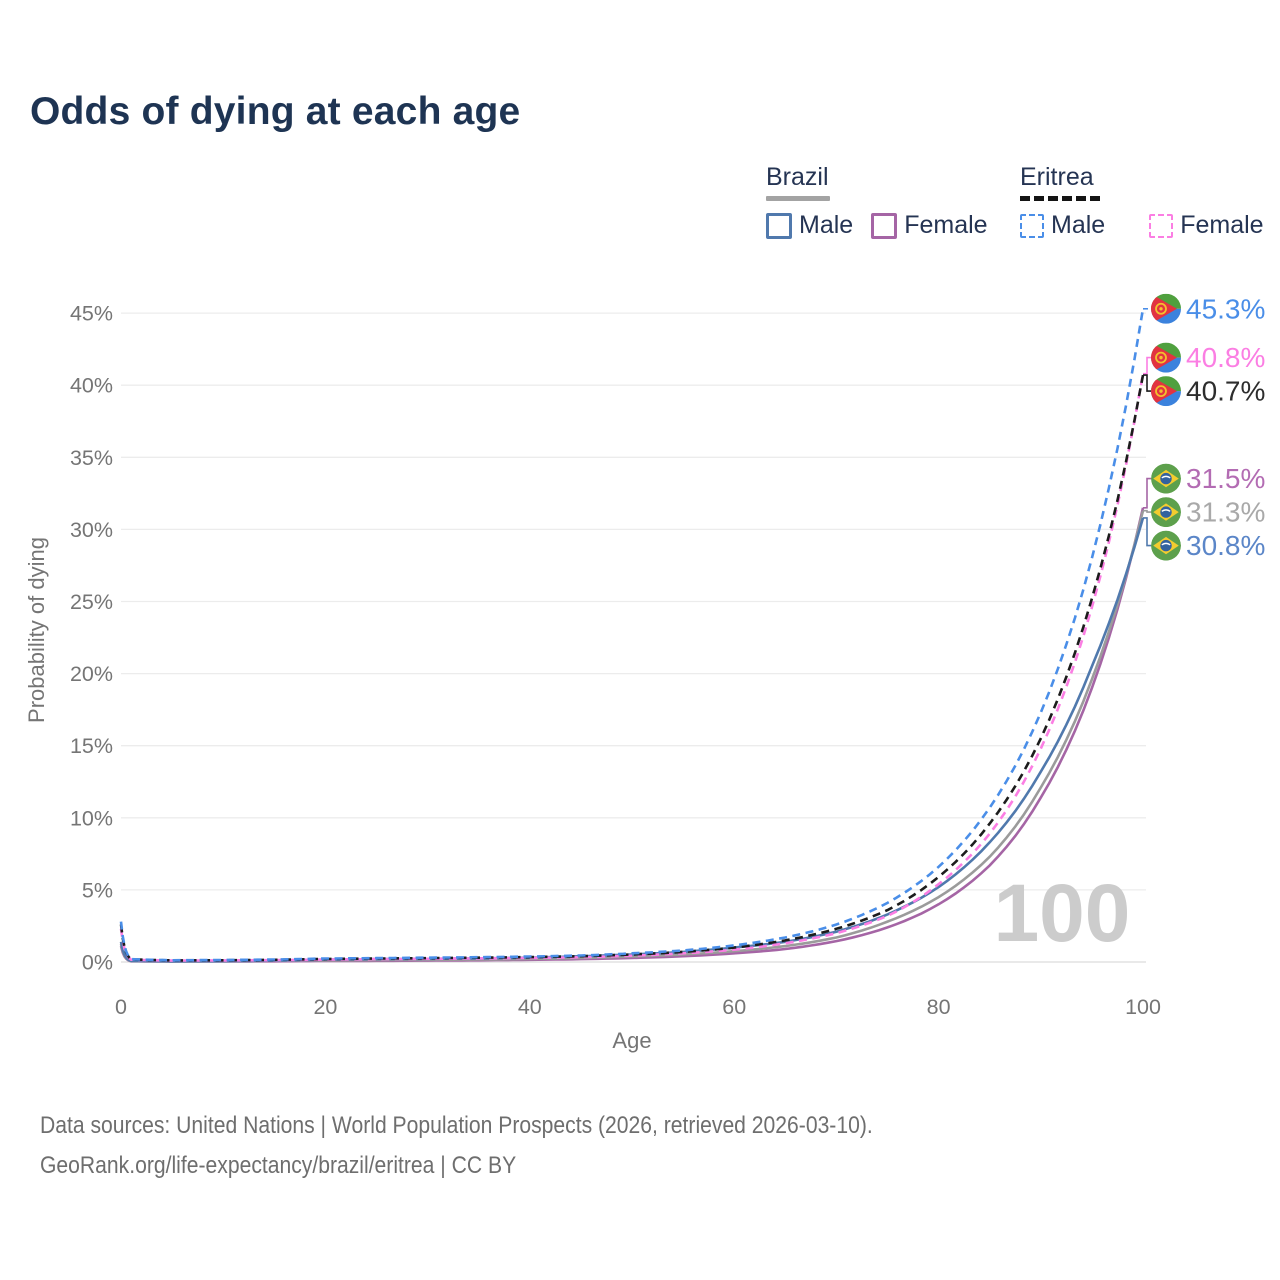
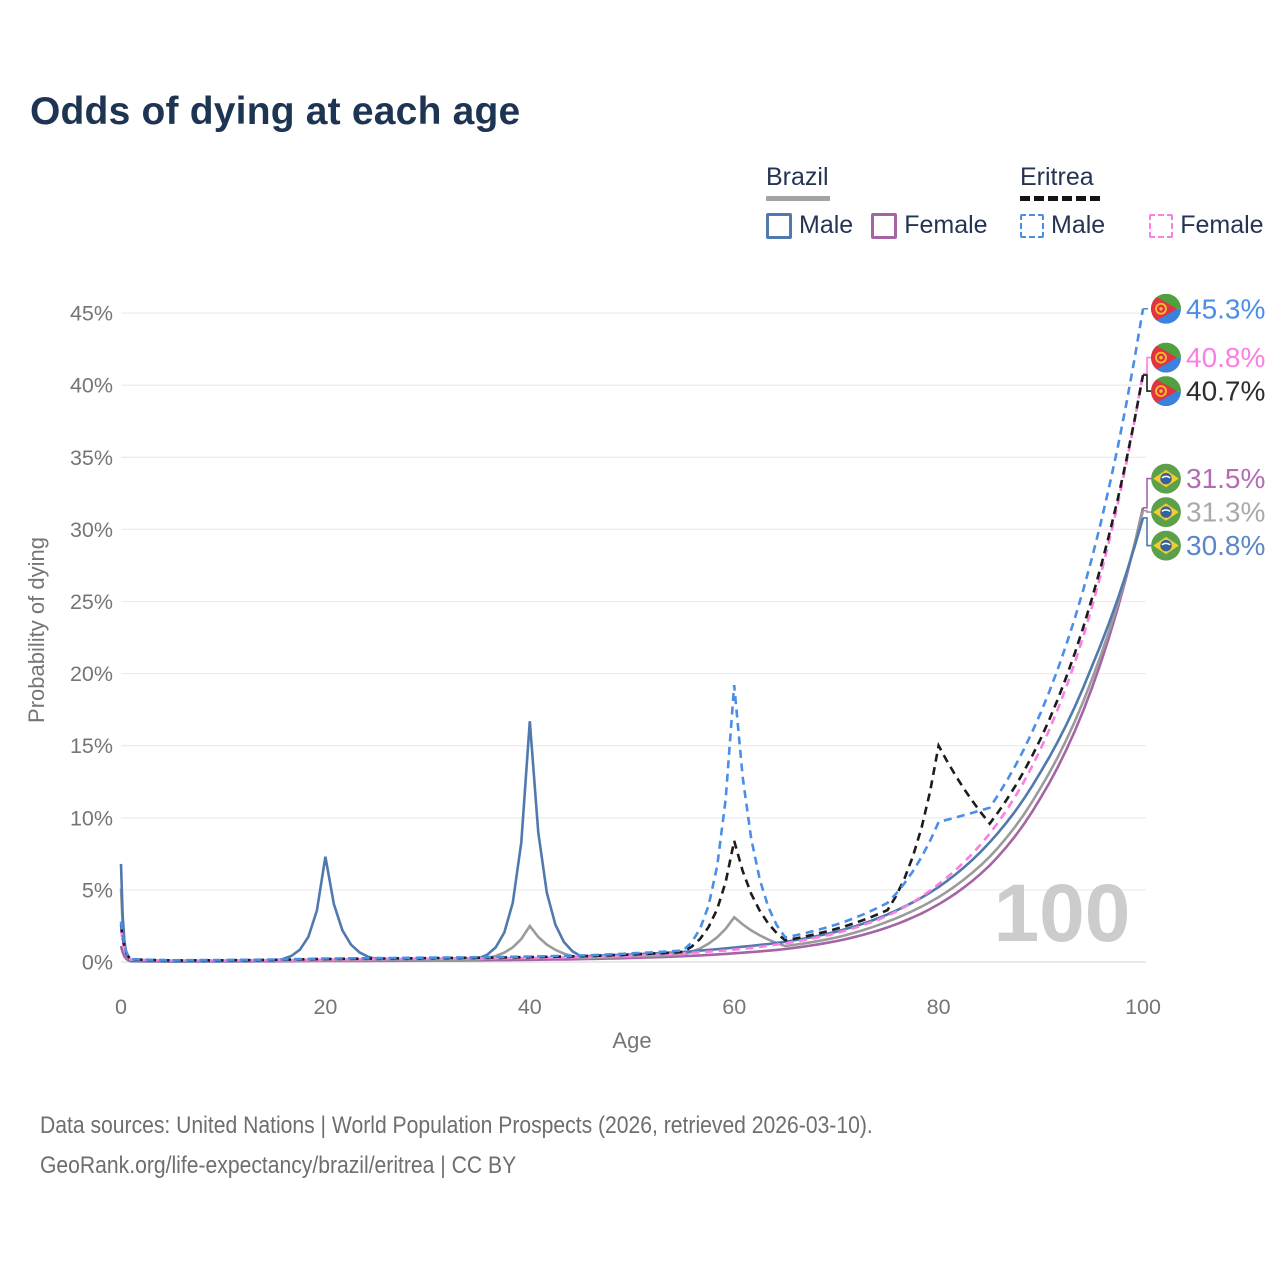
Brazil/0: 1.2% -> 5.1%
Brazil Male/0: 1.4% -> 6.8%
Brazil Male/20: 0.2% -> 7.3%
Brazil/40: 0.2% -> 2.5%
Brazil Male/40: 0.3% -> 16.7%
Brazil/60: 0.8% -> 3.1%
Eritrea/60: 1.0% -> 8.4%
Eritrea Male/60: 1.1% -> 19.2%
Eritrea/80: 5.9% -> 15.0%
Eritrea Male/80: 6.6% -> 9.7%
